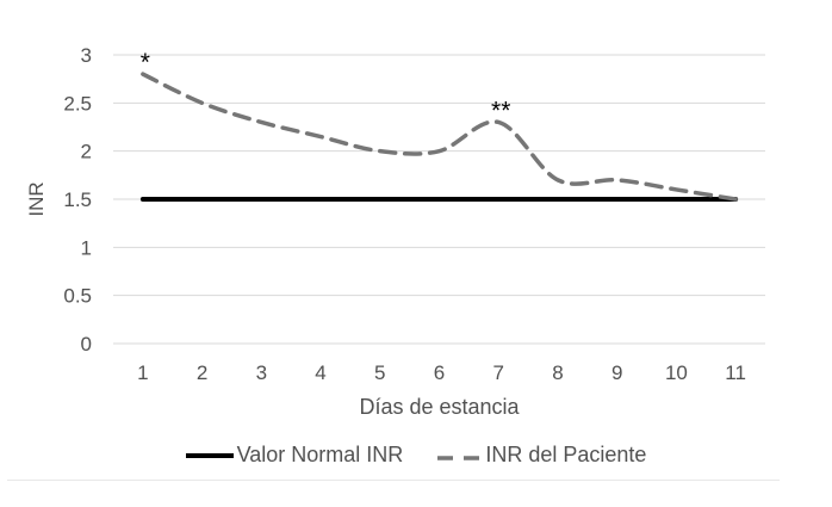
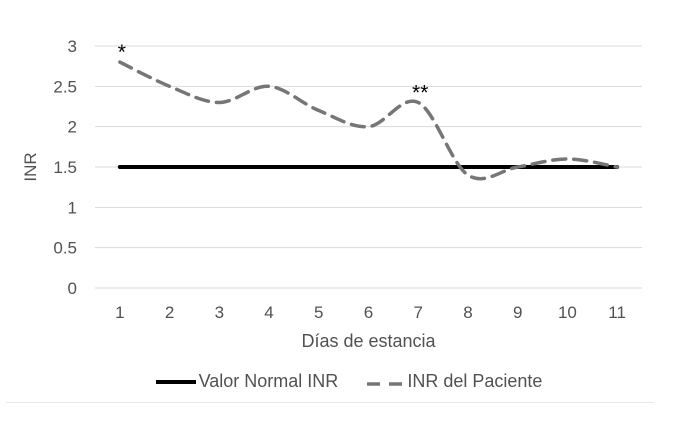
INR del Paciente/4: 2.1 -> 2.5
INR del Paciente/5: 2.0 -> 2.2
INR del Paciente/8: 1.7 -> 1.4
INR del Paciente/9: 1.7 -> 1.5
